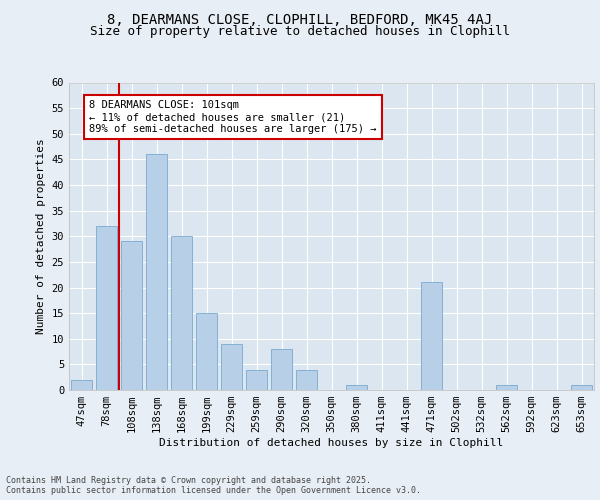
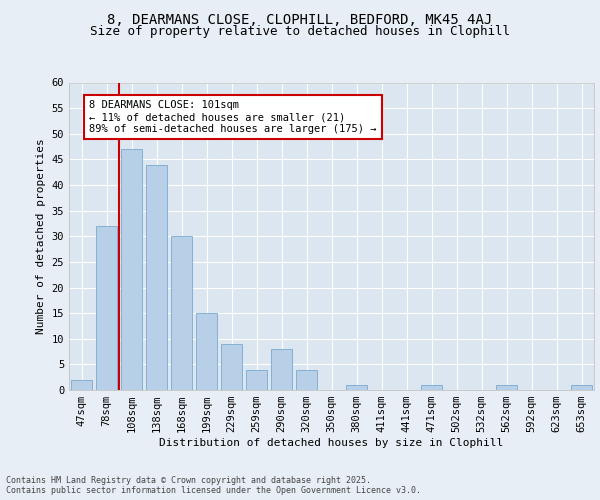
108sqm: 29 -> 47
138sqm: 46 -> 44
471sqm: 21 -> 1
